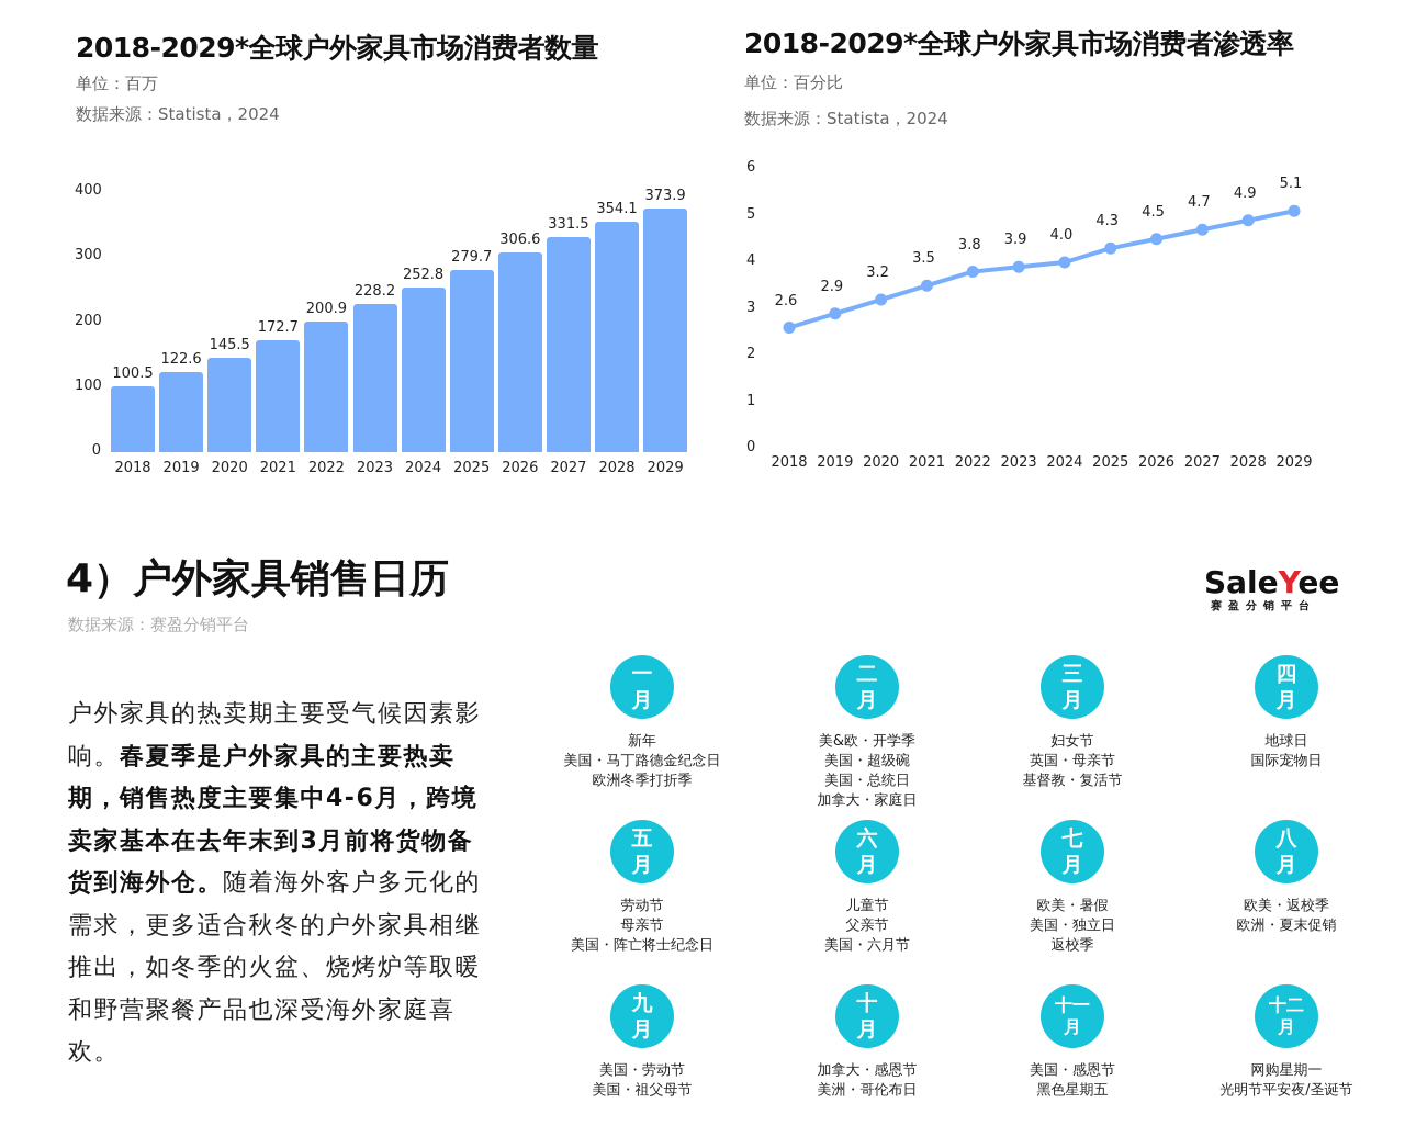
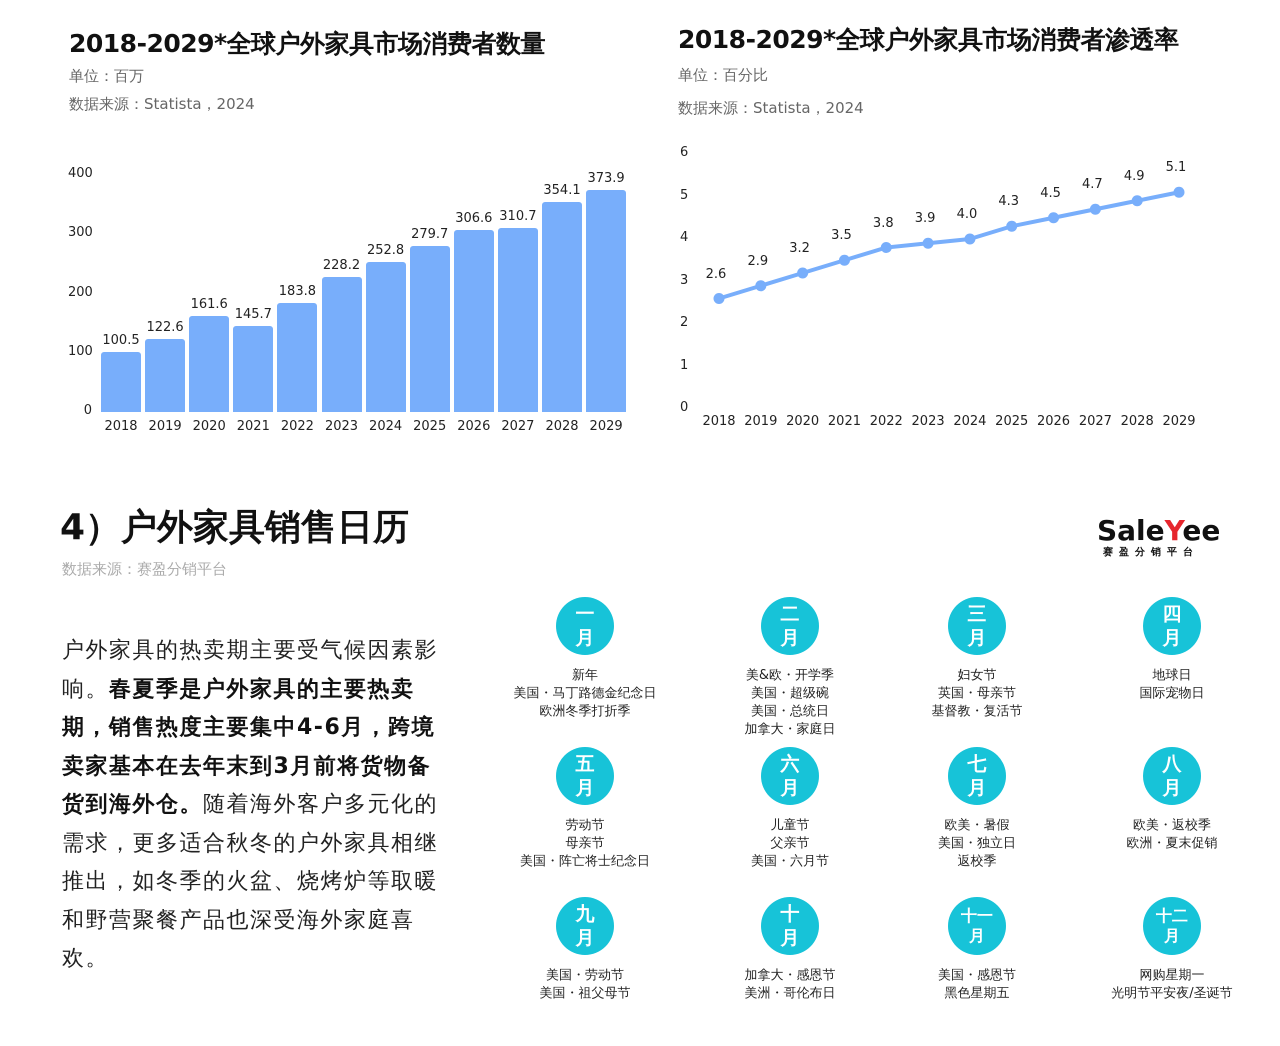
2018-2029*全球户外家具市场消费者数量/2020: 145.5 -> 161.6
2018-2029*全球户外家具市场消费者数量/2021: 172.7 -> 145.7
2018-2029*全球户外家具市场消费者数量/2022: 200.9 -> 183.8
2018-2029*全球户外家具市场消费者数量/2027: 331.5 -> 310.7
